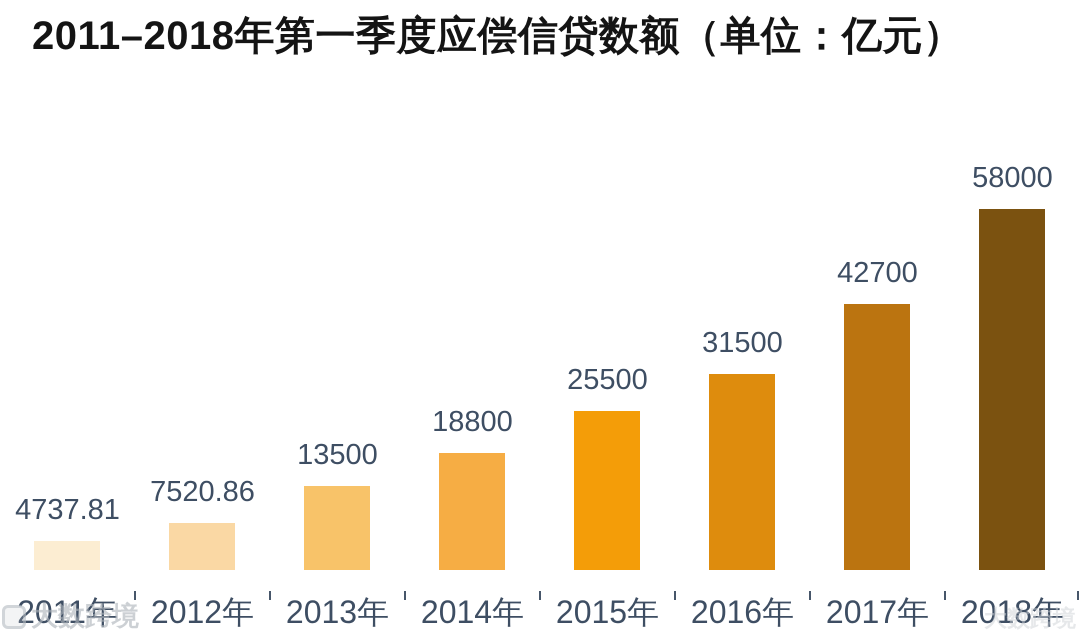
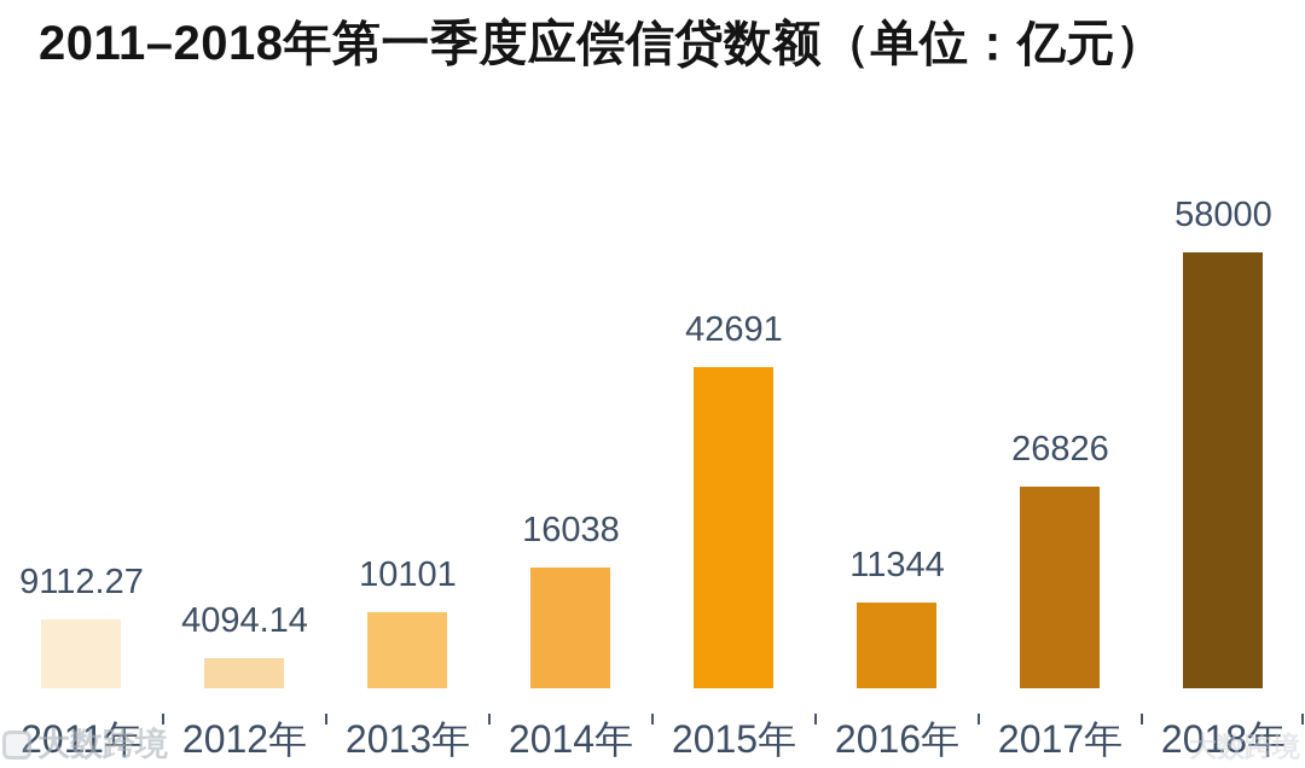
2011年: 4737.81 -> 9112.27
2012年: 7520.86 -> 4094.14
2013年: 13500 -> 10101
2014年: 18800 -> 16038
2015年: 25500 -> 42691
2016年: 31500 -> 11344
2017年: 42700 -> 26826
